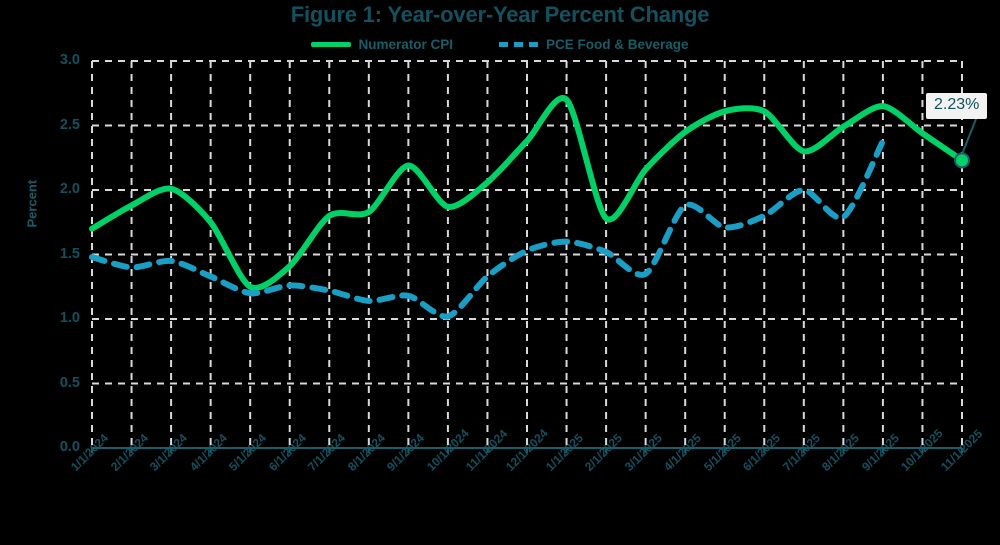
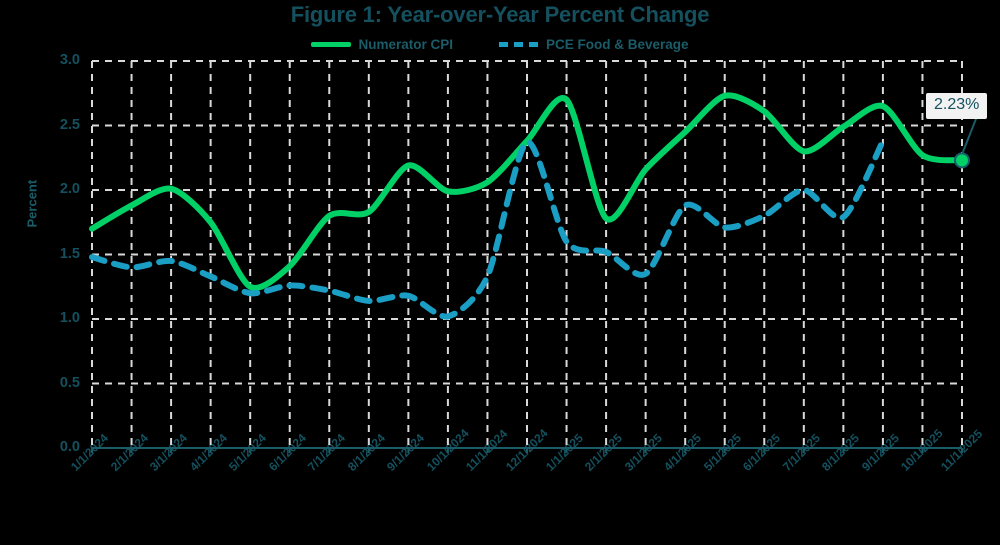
Numerator CPI/10/1/2024: 1.87 -> 1.99
PCE Food & Beverage/12/1/2024: 1.53 -> 2.37
Numerator CPI/5/1/2025: 2.61 -> 2.73
Numerator CPI/10/1/2025: 2.44 -> 2.27
